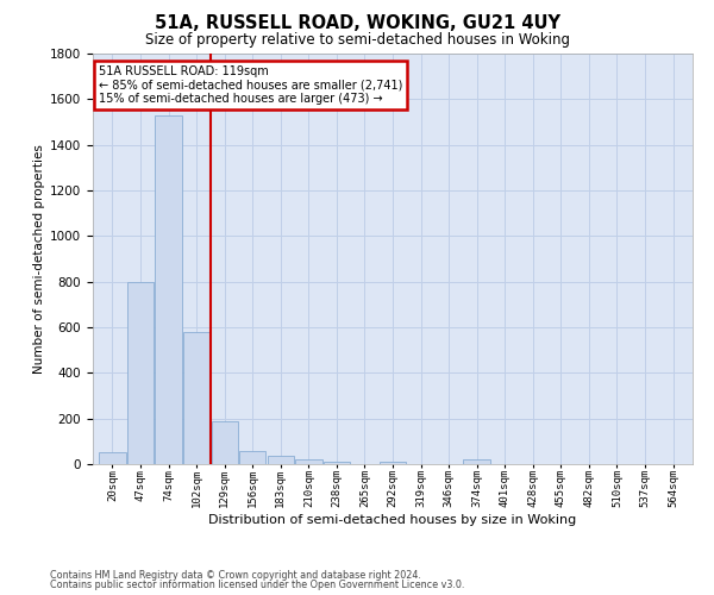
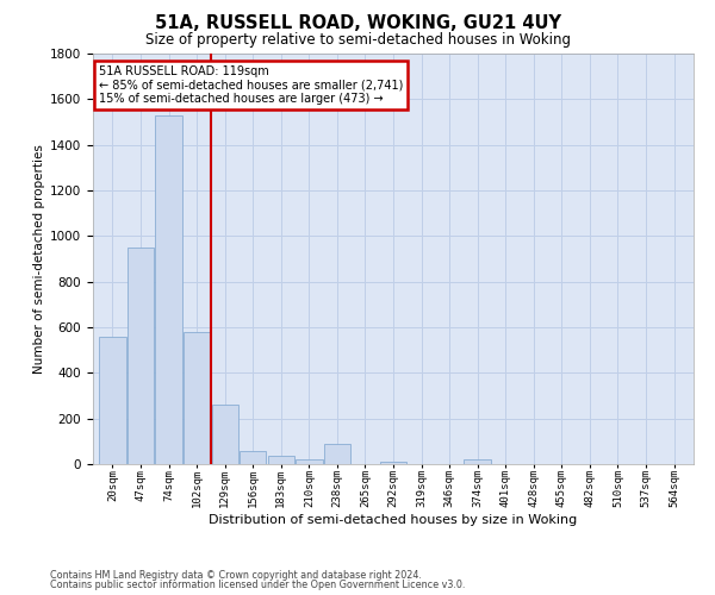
20sqm: 50 -> 560
47sqm: 800 -> 950
129sqm: 190 -> 260
238sqm: 10 -> 90
